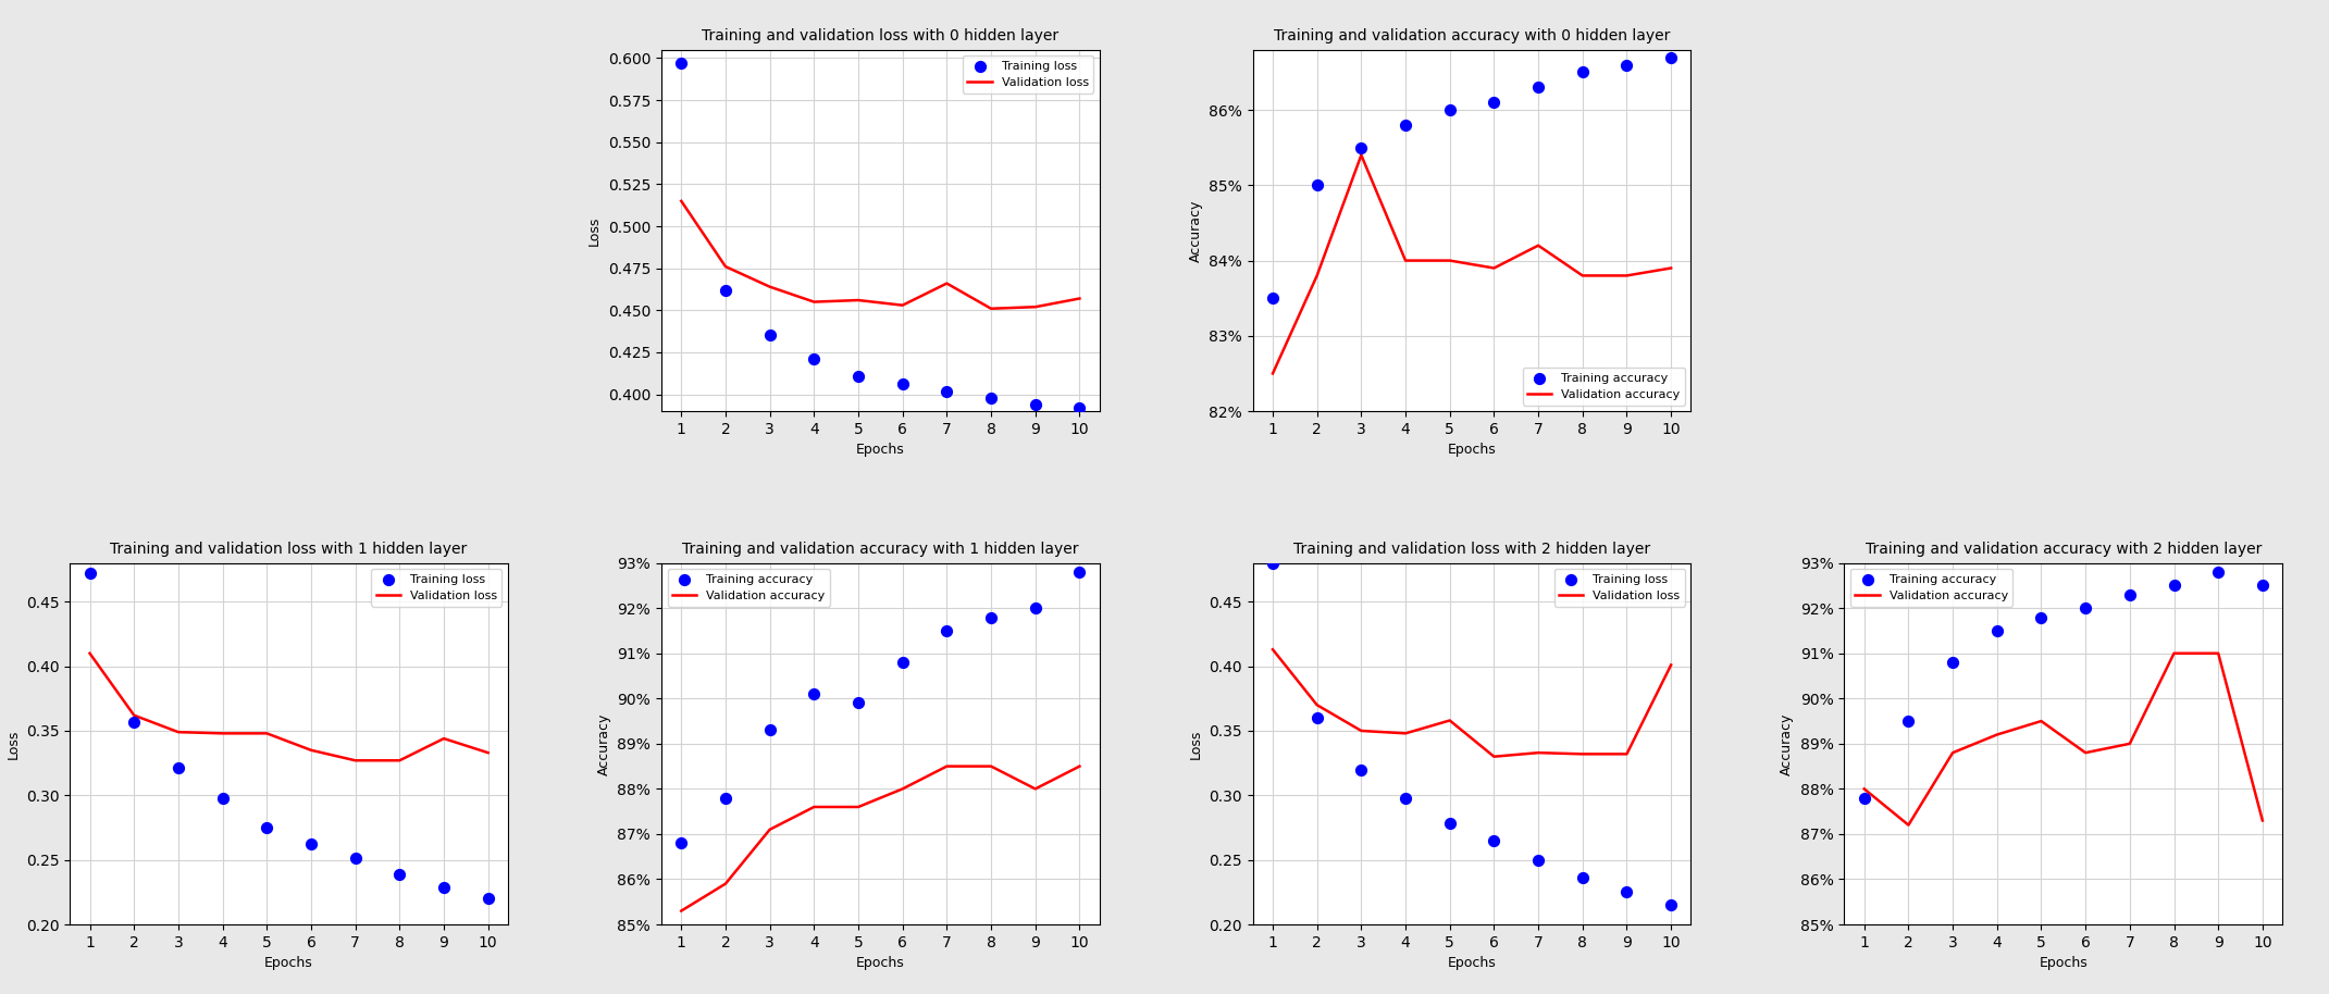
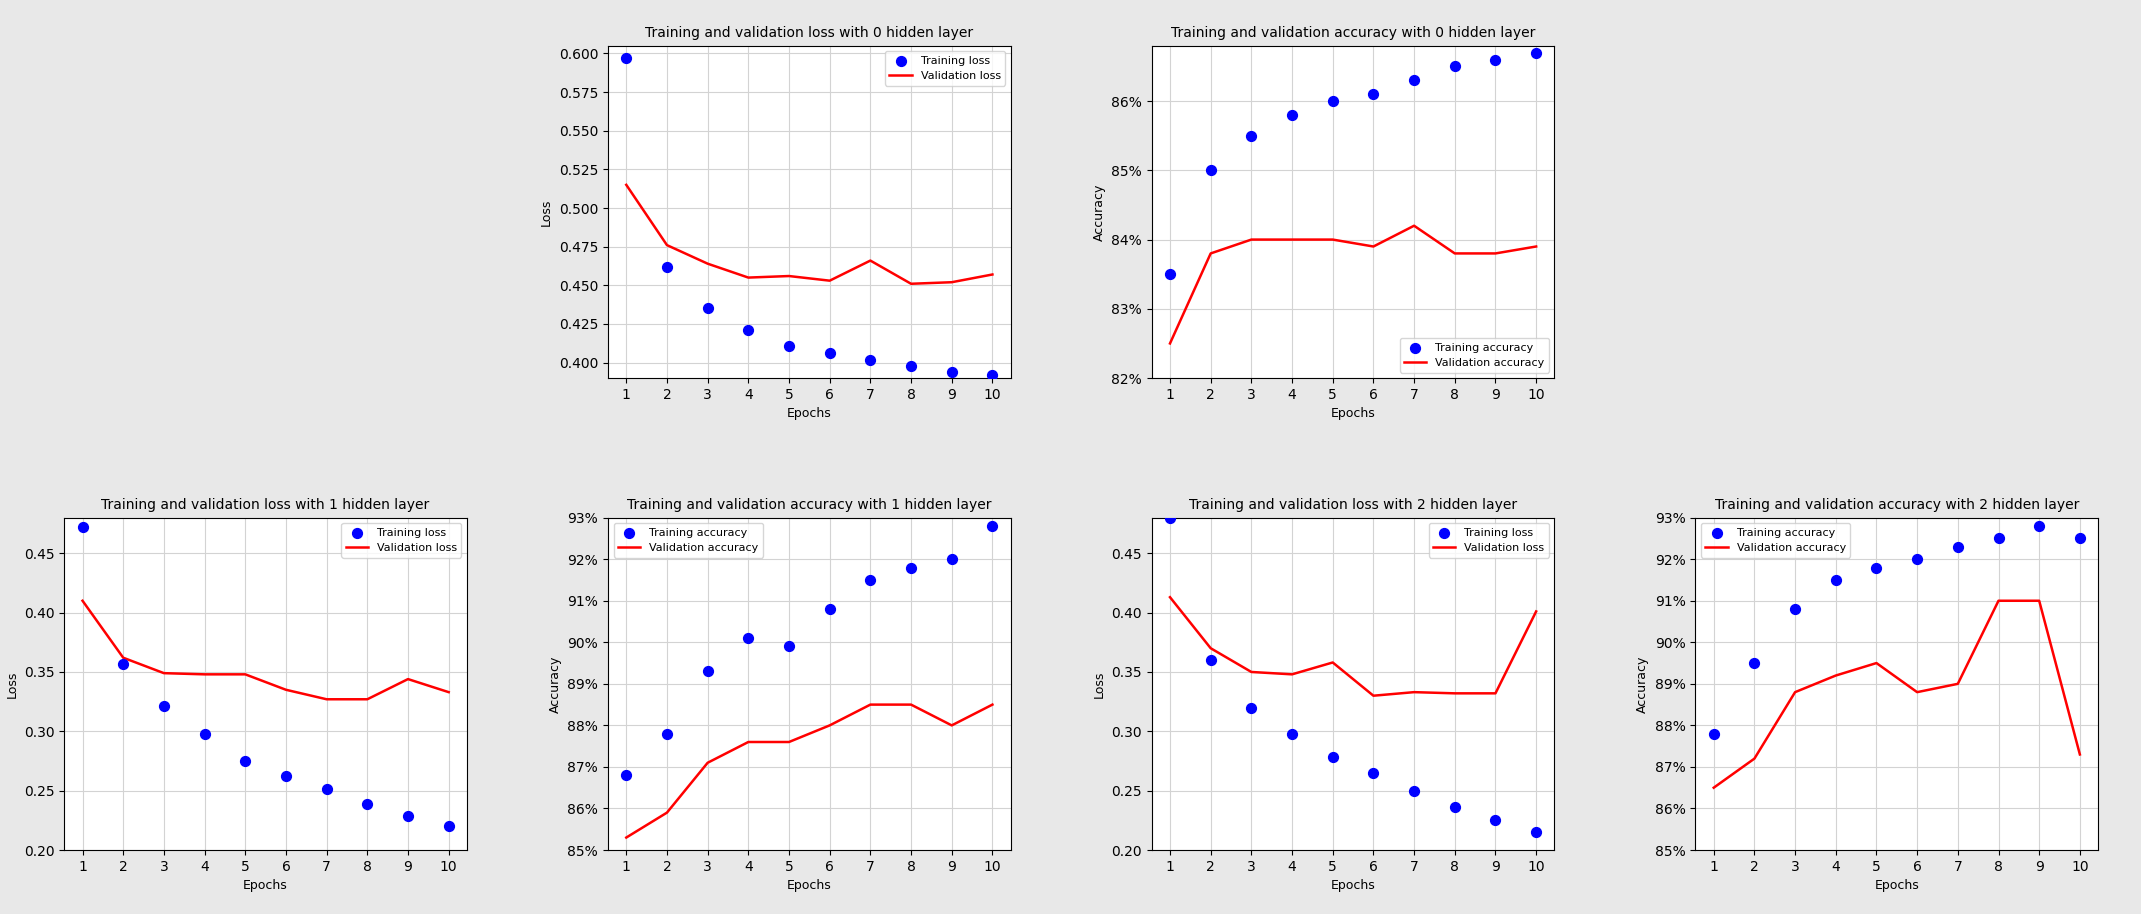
Training and validation accuracy with 0 hidden layer/Validation accuracy/3: 85.4% -> 84.0%
Training and validation accuracy with 2 hidden layer/Validation accuracy/1: 88.0% -> 86.5%
